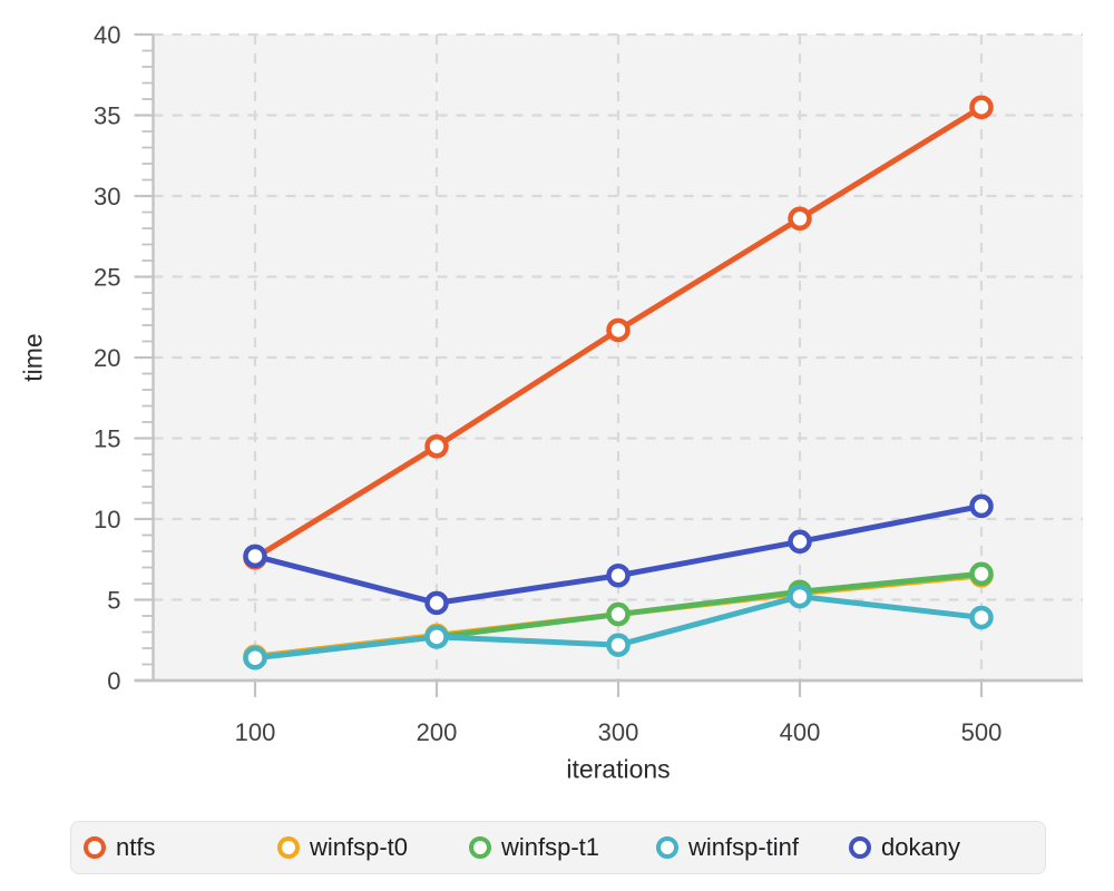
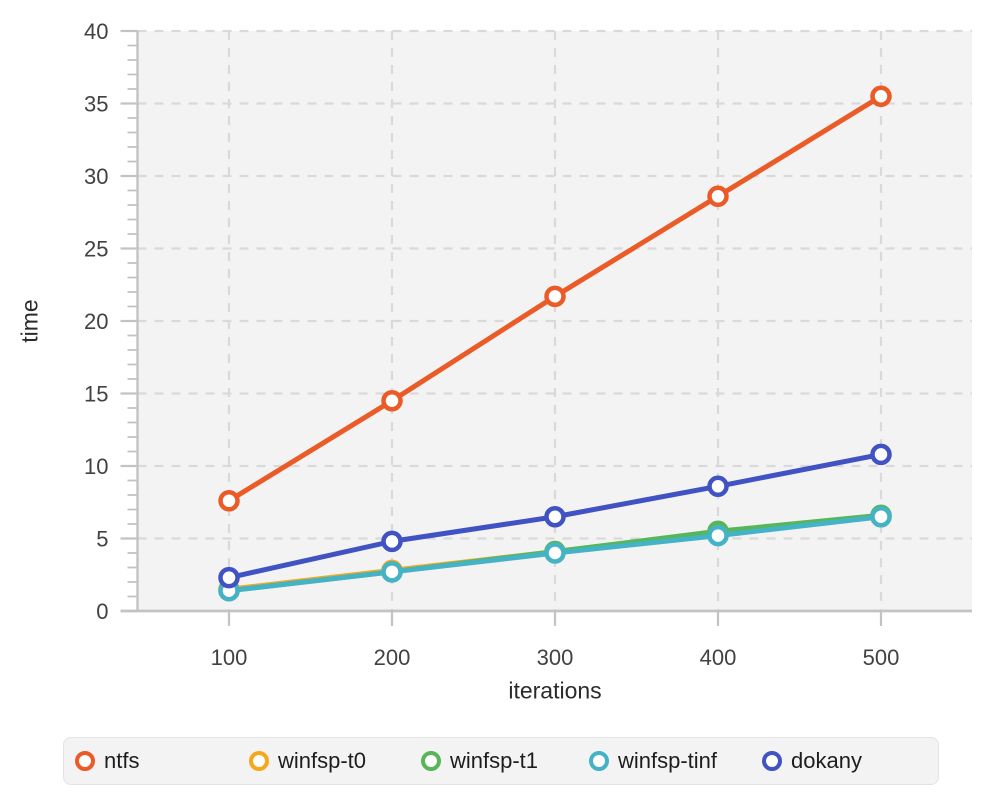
dokany/100: 7.7 -> 2.3
winfsp-tinf/300: 2.2 -> 4.0
winfsp-tinf/500: 3.9 -> 6.5
